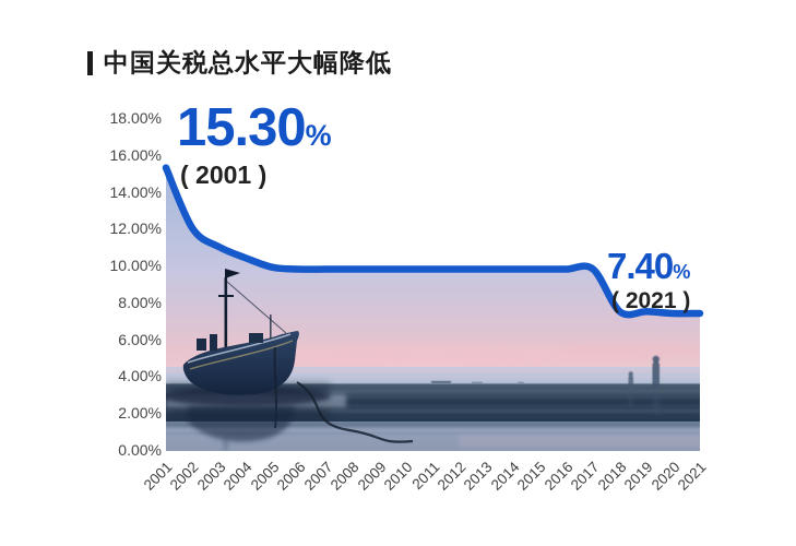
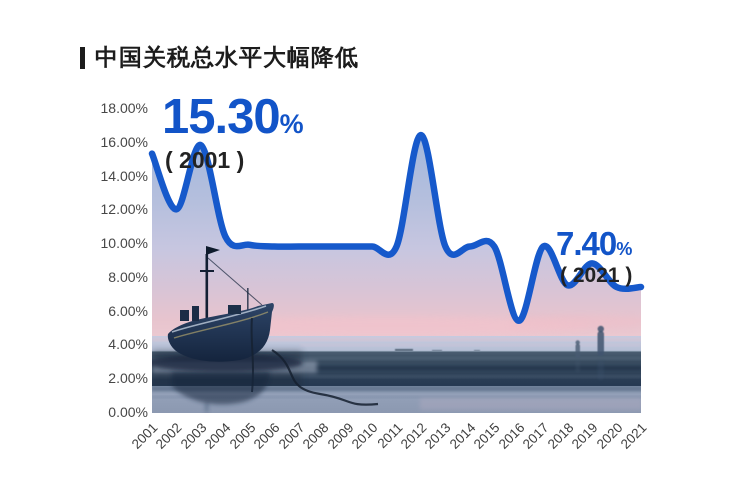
2003: 11.0% -> 15.8%
2012: 9.8% -> 16.4%
2016: 9.8% -> 5.4%
2019: 7.5% -> 8.8%
